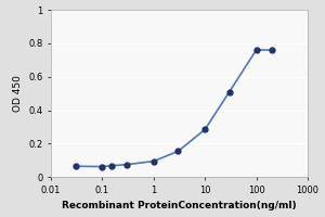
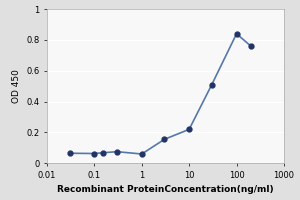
1: 0.10 -> 0.06
10: 0.28 -> 0.22
100: 0.76 -> 0.84
